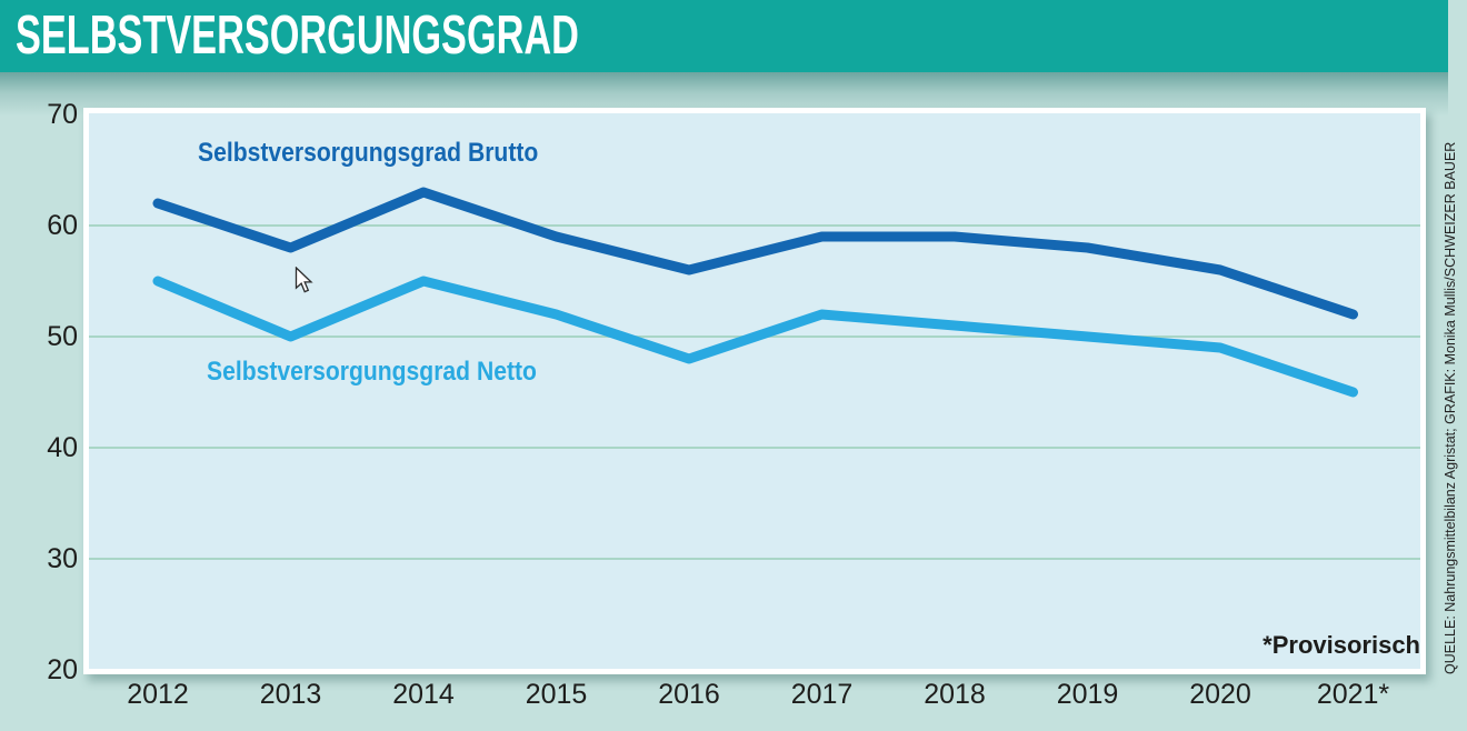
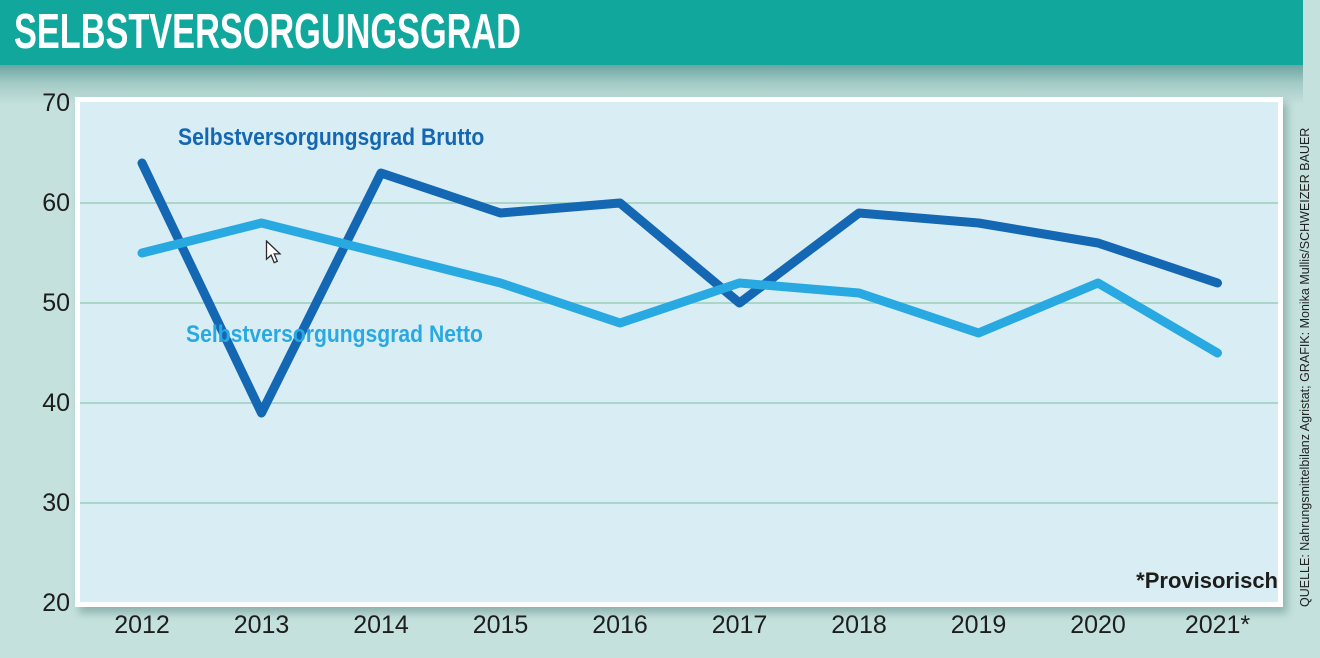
Selbstversorgungsgrad Brutto/2012: 62 -> 64
Selbstversorgungsgrad Brutto/2013: 58 -> 39
Selbstversorgungsgrad Netto/2013: 50 -> 58
Selbstversorgungsgrad Brutto/2016: 56 -> 60
Selbstversorgungsgrad Brutto/2017: 59 -> 50
Selbstversorgungsgrad Netto/2019: 50 -> 47
Selbstversorgungsgrad Netto/2020: 49 -> 52
